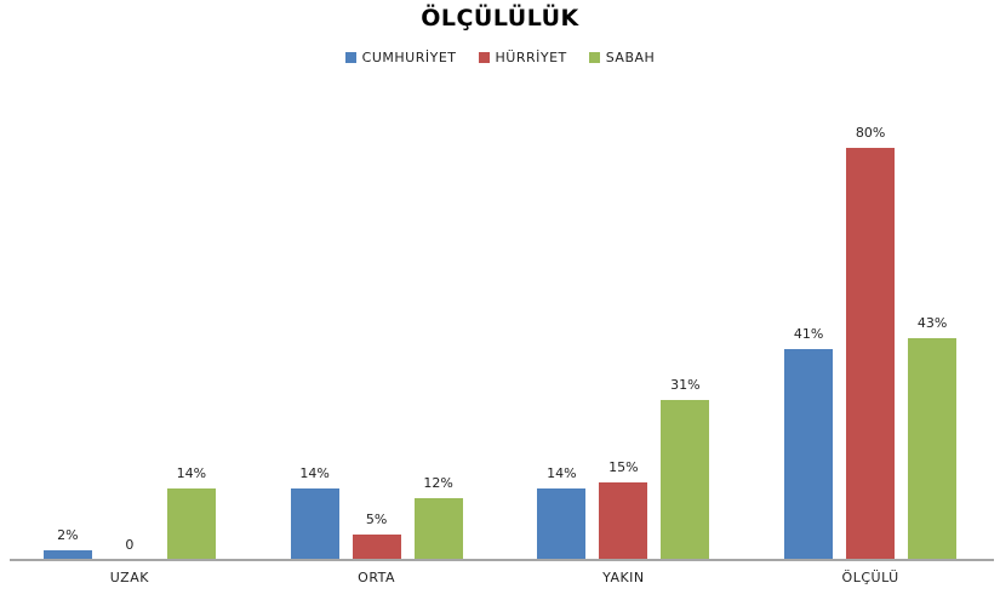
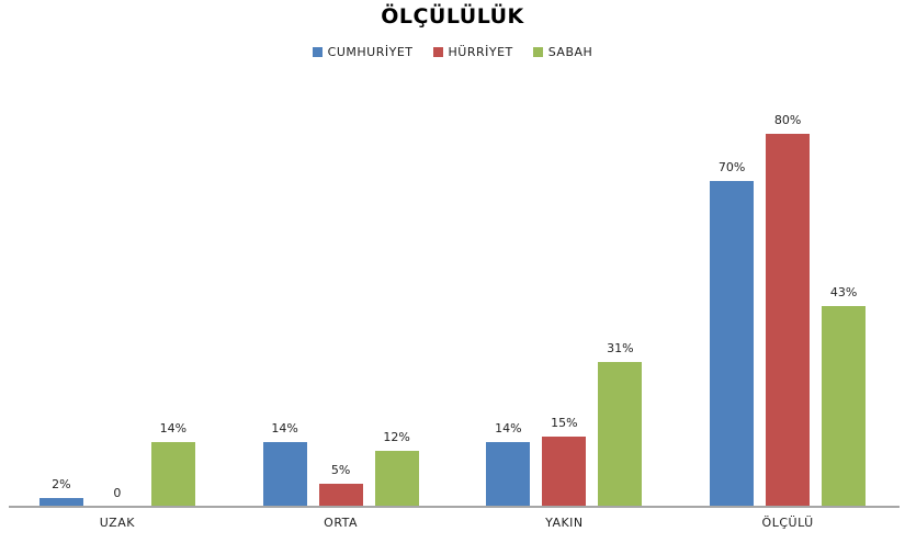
CUMHURİYET/ÖLÇÜLÜ: 41% -> 70%
